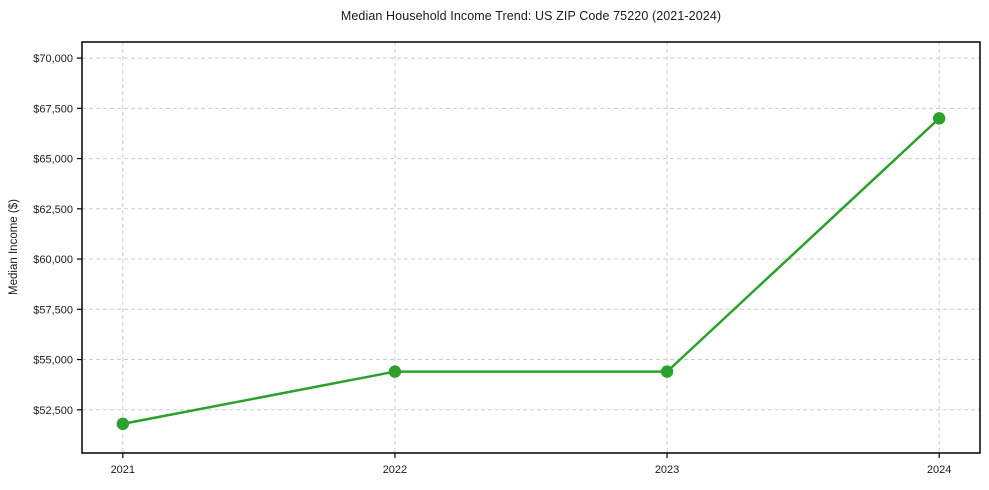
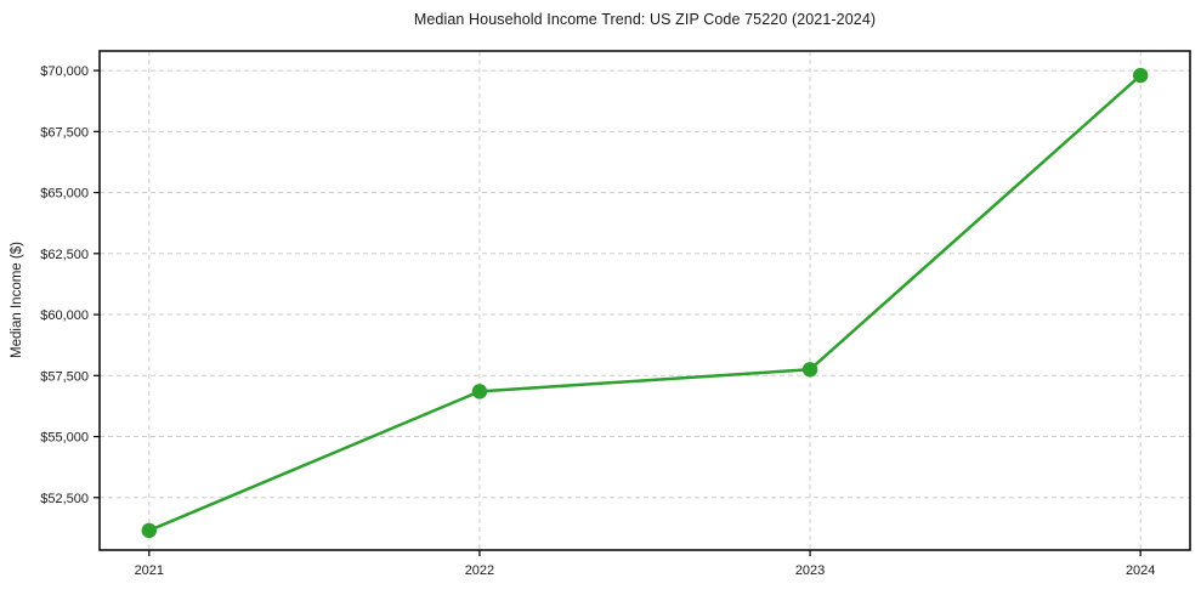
2021: $51800 -> $51200
2022: $54400 -> $56800
2023: $54400 -> $57800
2024: $67000 -> $69800
